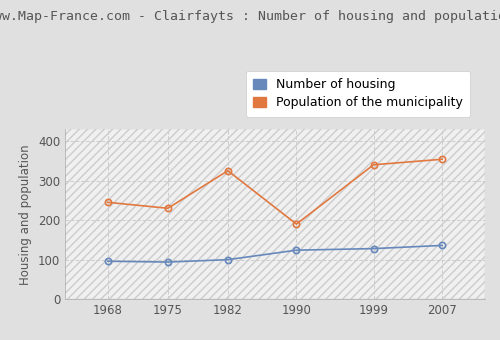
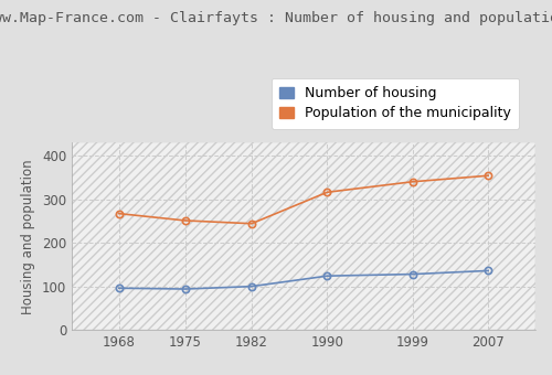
Population of the municipality/1968: 245 -> 267
Population of the municipality/1975: 230 -> 251
Population of the municipality/1982: 325 -> 244
Population of the municipality/1990: 190 -> 316
